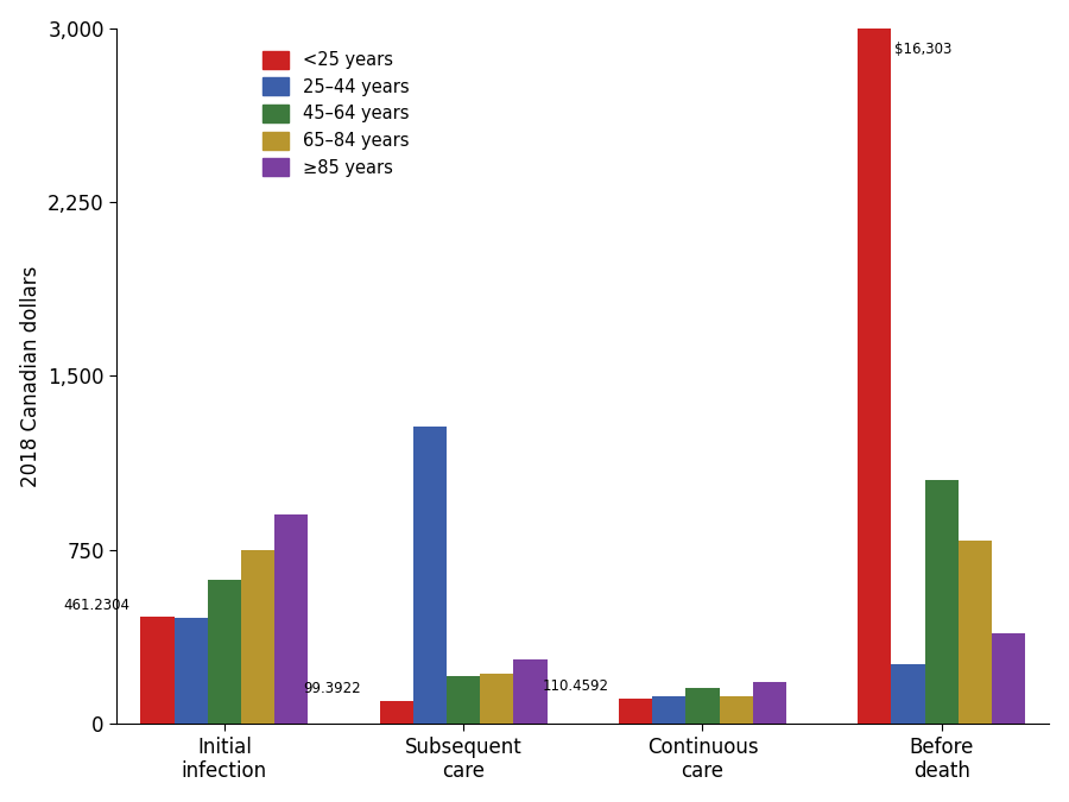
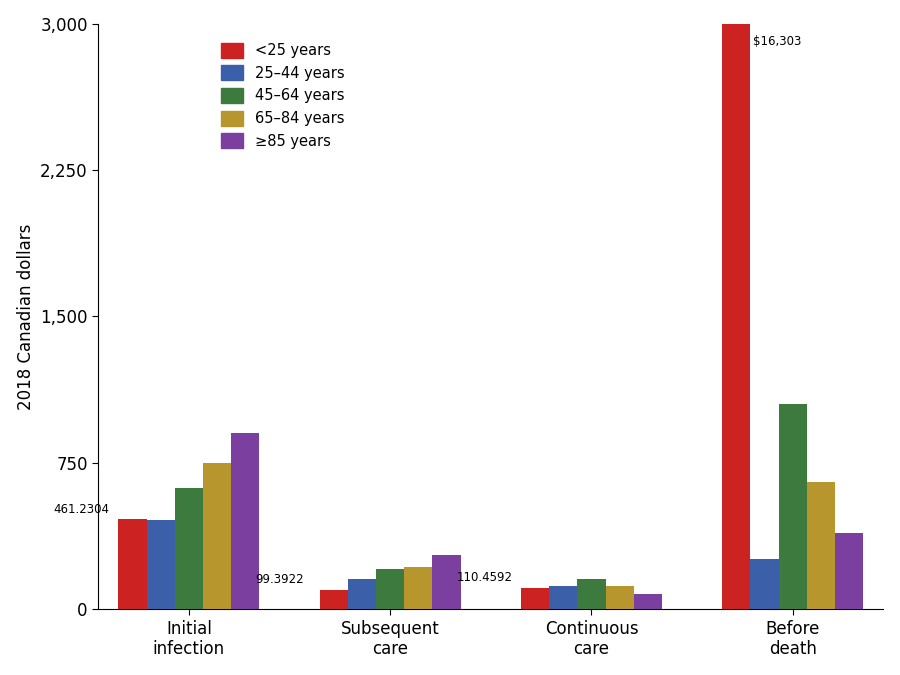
25–44 years/Subsequent care: 1,280 -> 160
≥85 years/Continuous care: 180 -> 80
65–84 years/Before death: 790 -> 650
